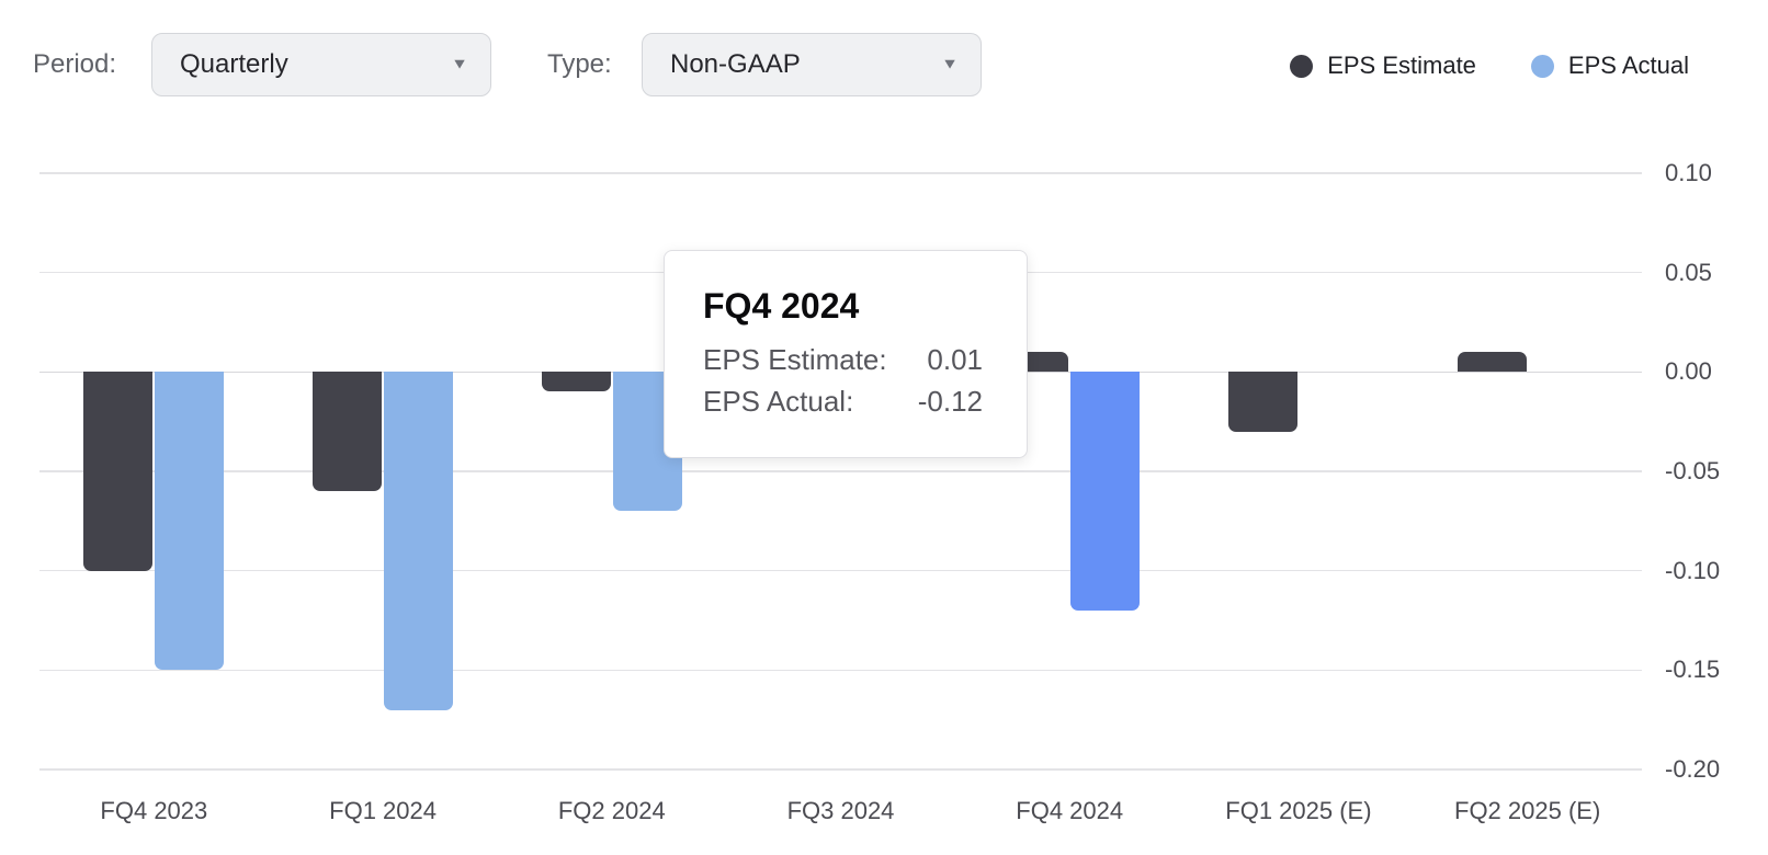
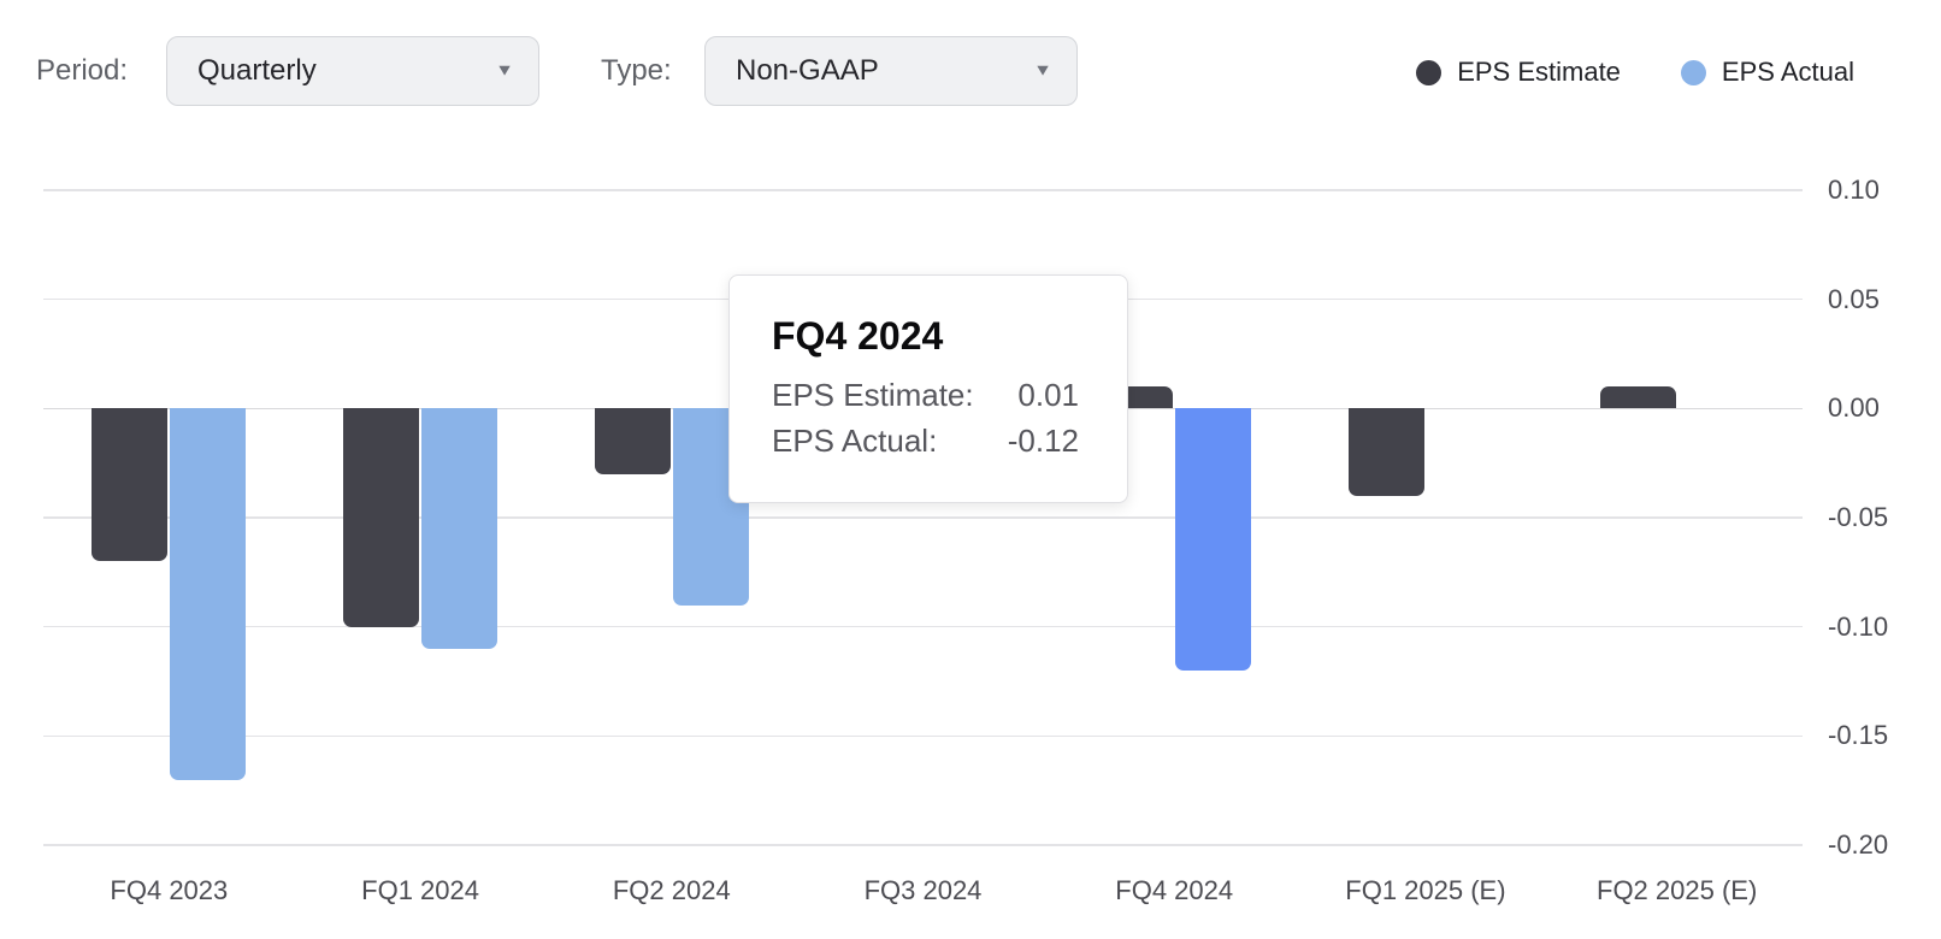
EPS Estimate/FQ4 2023: -0.10 -> -0.07
EPS Actual/FQ4 2023: -0.15 -> -0.17
EPS Estimate/FQ1 2024: -0.06 -> -0.10
EPS Actual/FQ1 2024: -0.17 -> -0.11
EPS Estimate/FQ2 2024: -0.01 -> -0.03
EPS Actual/FQ2 2024: -0.07 -> -0.09
EPS Estimate/FQ1 2025 (E): -0.03 -> -0.04
